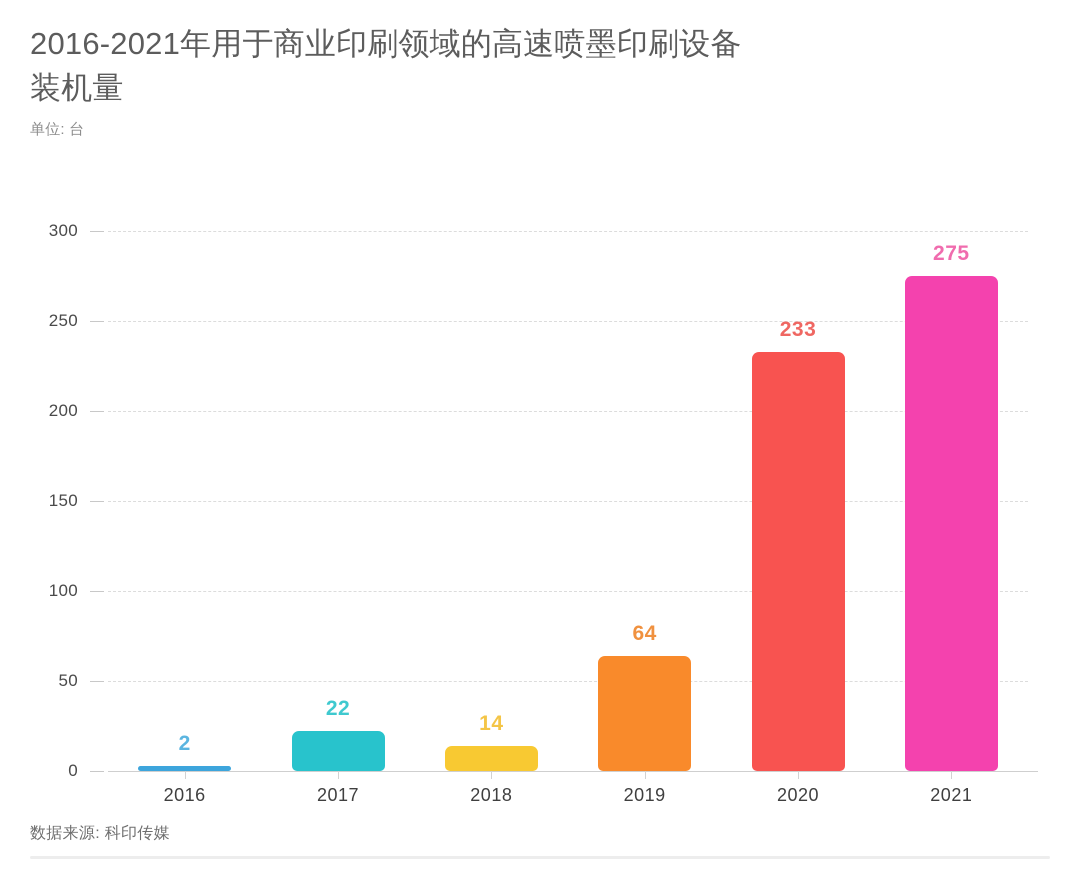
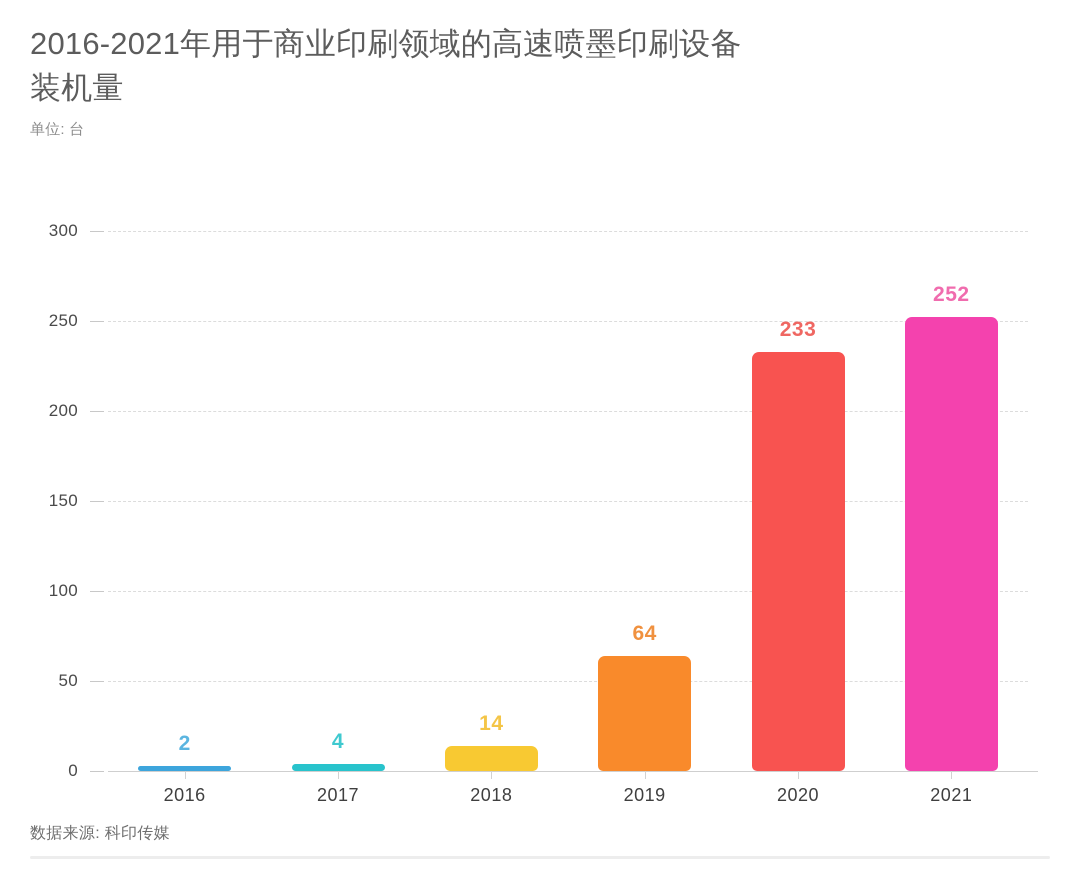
2017: 22 -> 4
2021: 275 -> 252
